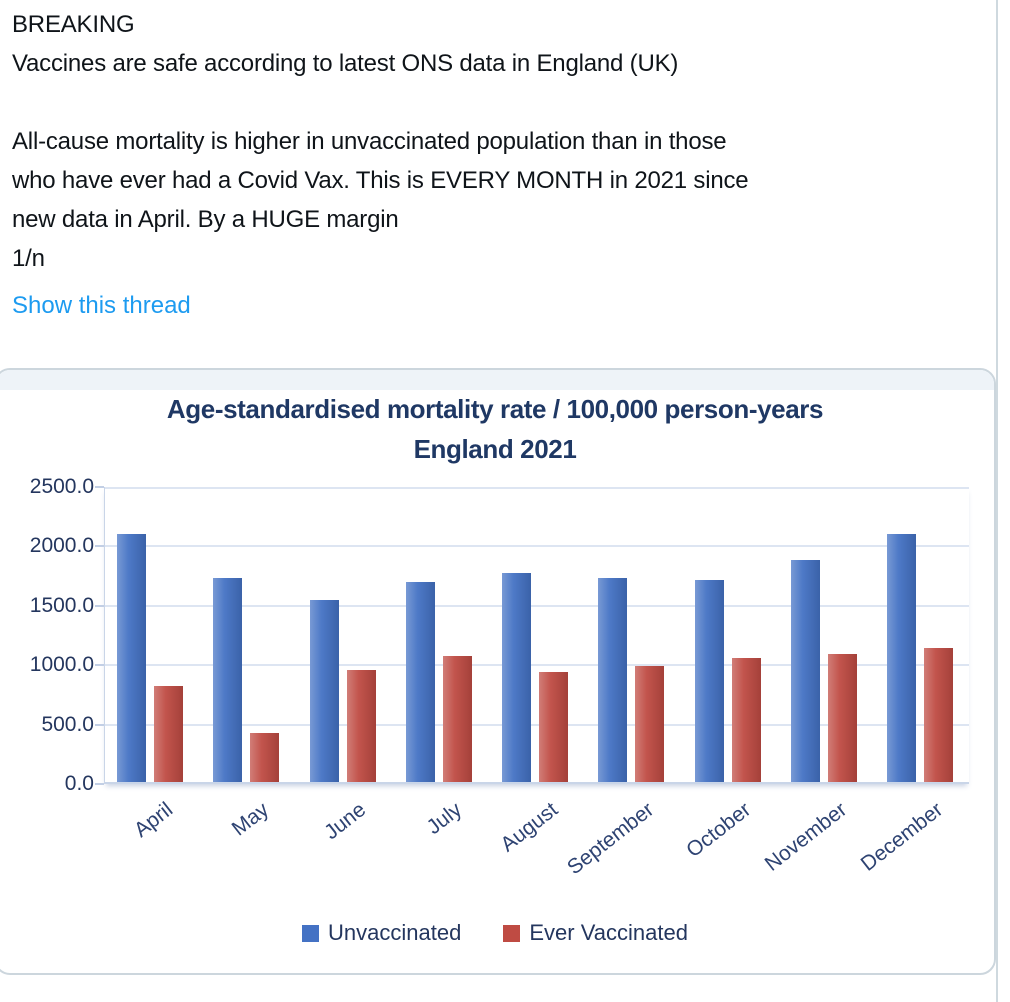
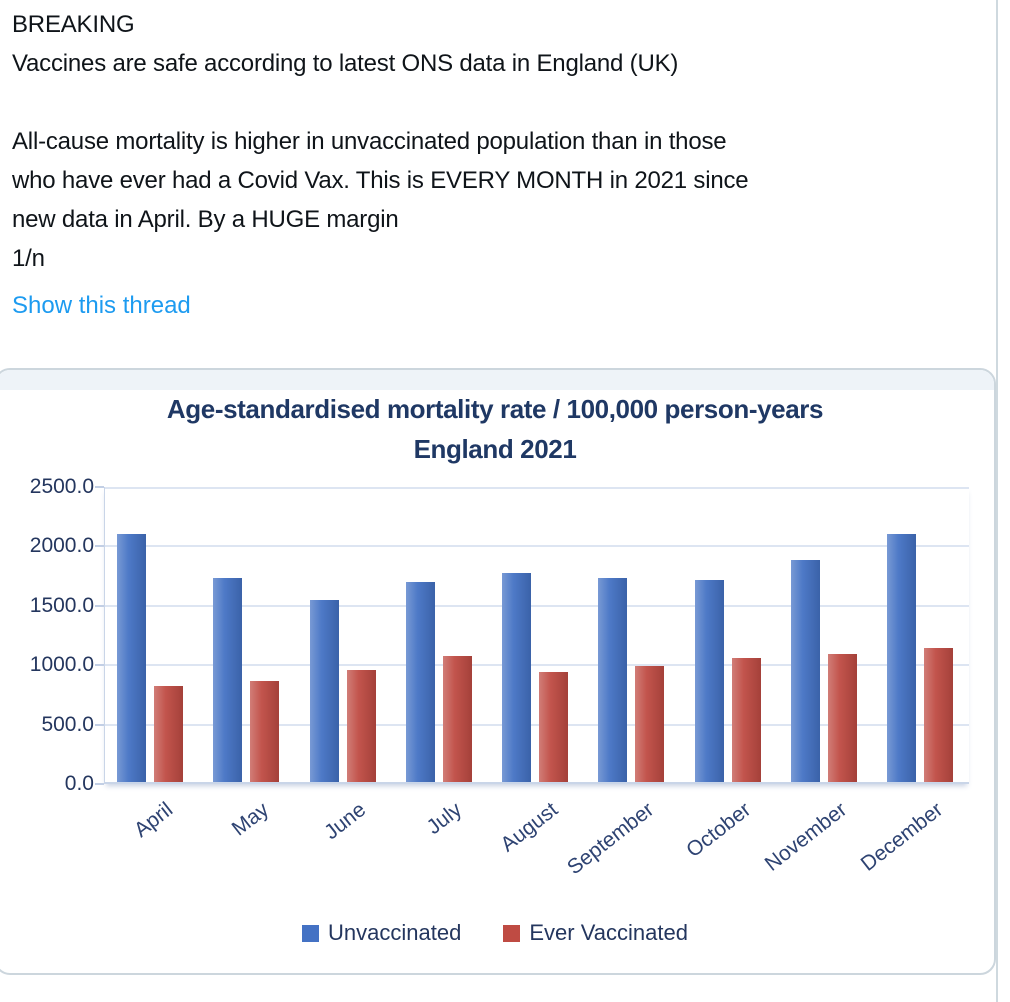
Ever Vaccinated/May: 410 -> 850
